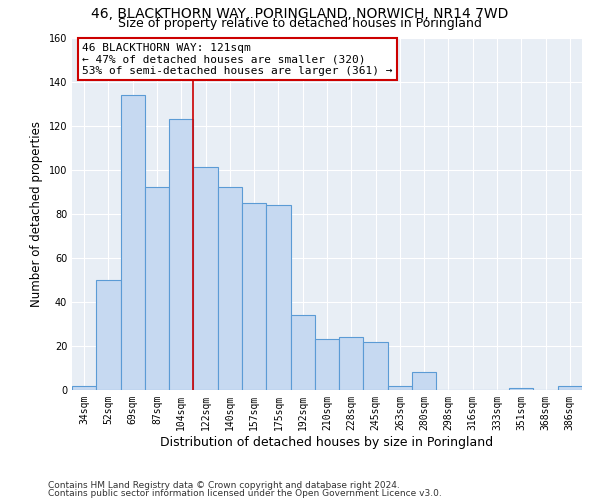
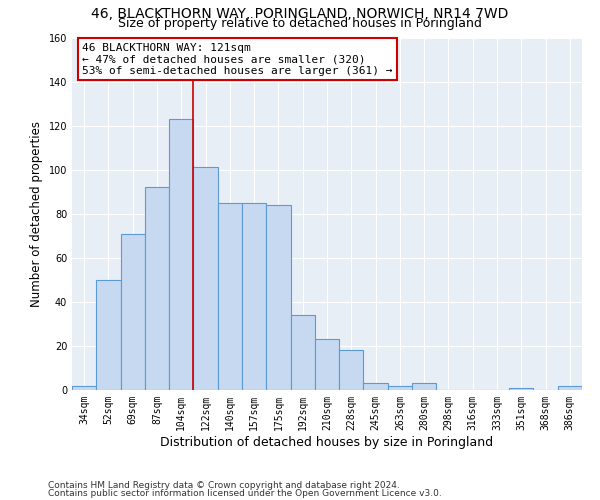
69sqm: 134 -> 71
140sqm: 92 -> 85
228sqm: 24 -> 18
245sqm: 22 -> 3
280sqm: 8 -> 3
